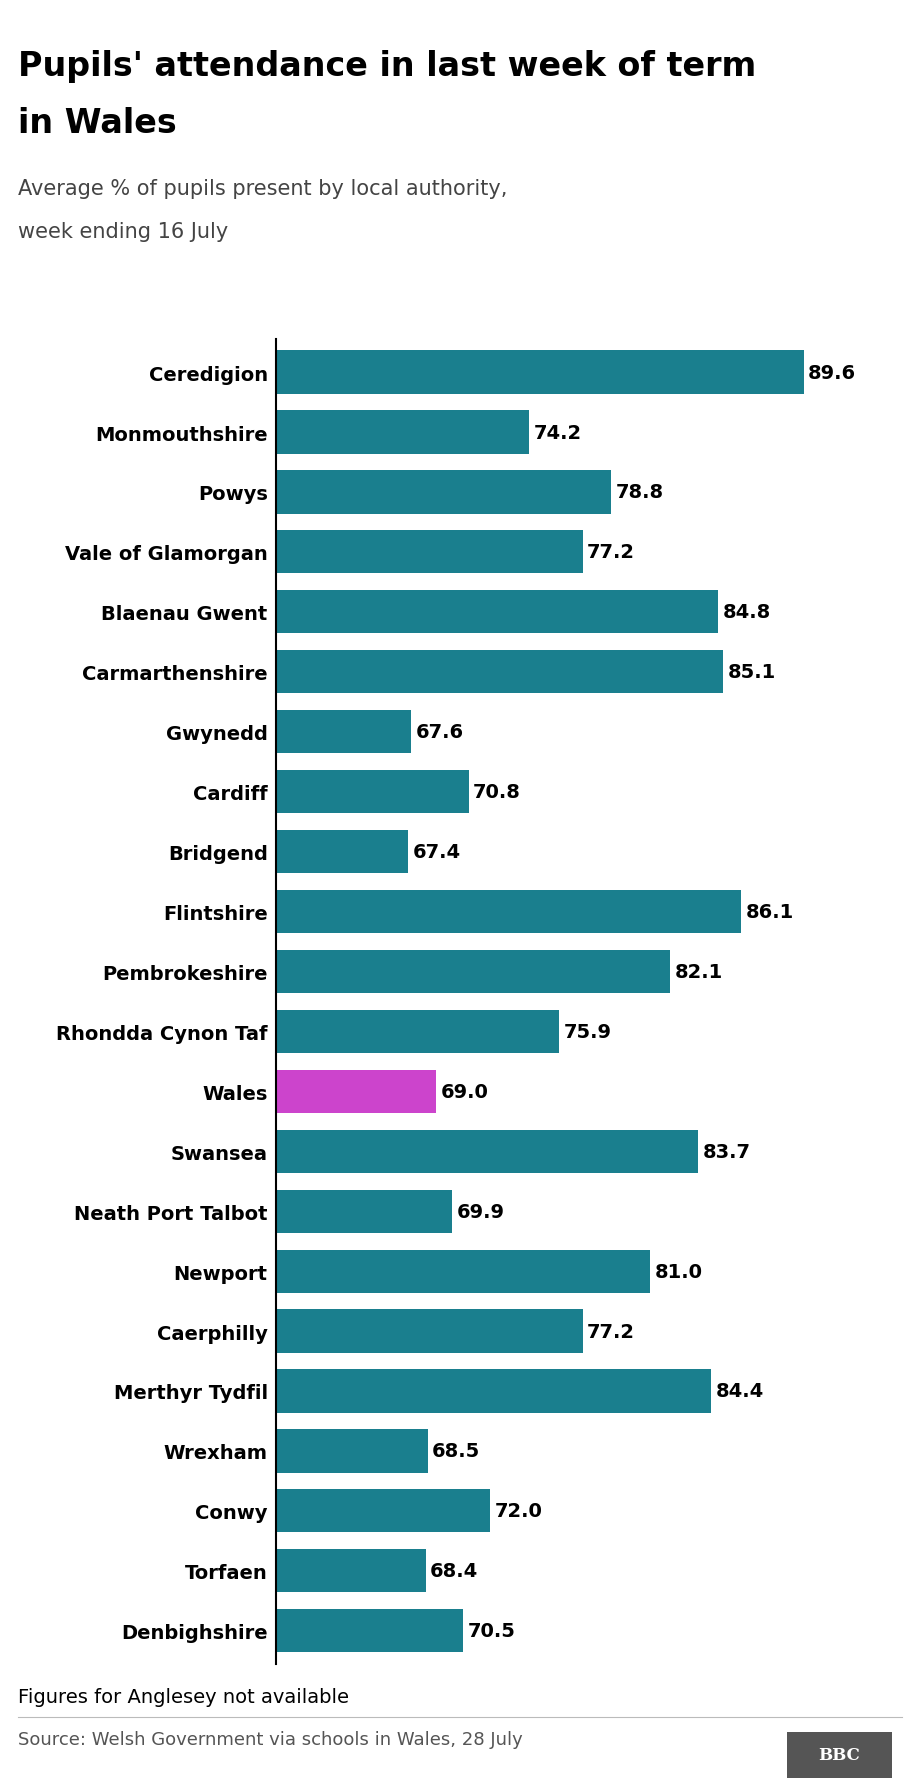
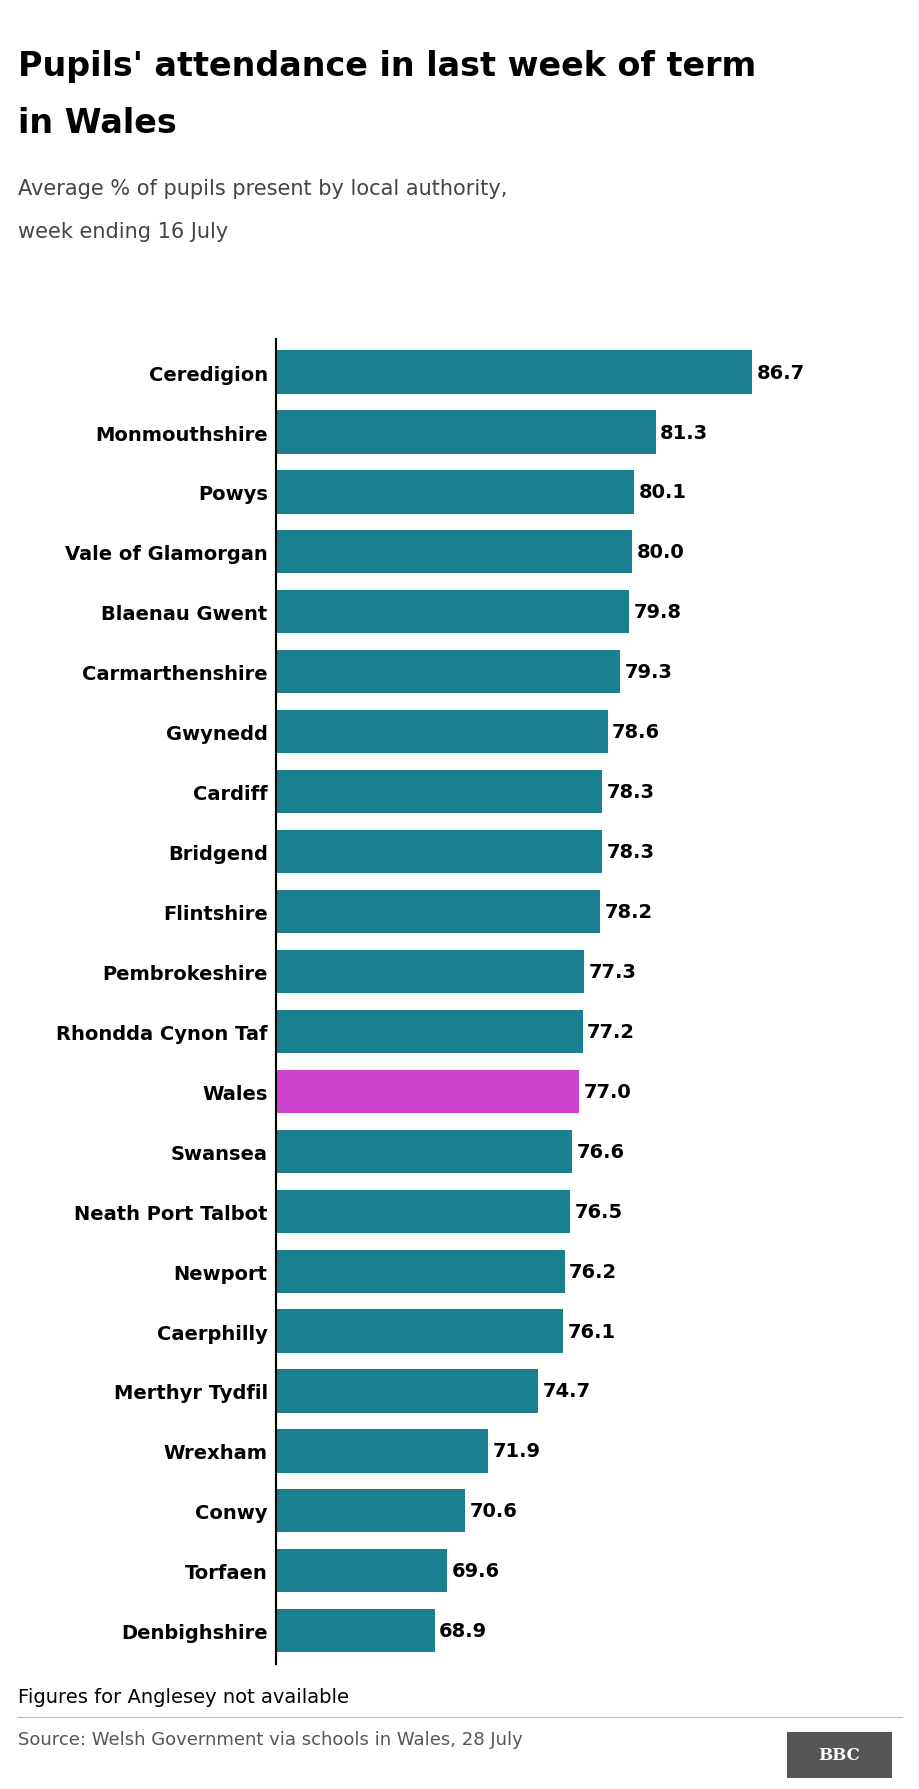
Ceredigion: 89.6 -> 86.7
Monmouthshire: 74.2 -> 81.3
Powys: 78.8 -> 80.1
Vale of Glamorgan: 77.2 -> 80.0
Blaenau Gwent: 84.8 -> 79.8
Carmarthenshire: 85.1 -> 79.3
Gwynedd: 67.6 -> 78.6
Cardiff: 70.8 -> 78.3
Bridgend: 67.4 -> 78.3
Flintshire: 86.1 -> 78.2
Pembrokeshire: 82.1 -> 77.3
Rhondda Cynon Taf: 75.9 -> 77.2
Wales: 69.0 -> 77.0
Swansea: 83.7 -> 76.6
Neath Port Talbot: 69.9 -> 76.5
Newport: 81.0 -> 76.2
Caerphilly: 77.2 -> 76.1
Merthyr Tydfil: 84.4 -> 74.7
Wrexham: 68.5 -> 71.9
Conwy: 72.0 -> 70.6
Torfaen: 68.4 -> 69.6
Denbighshire: 70.5 -> 68.9
